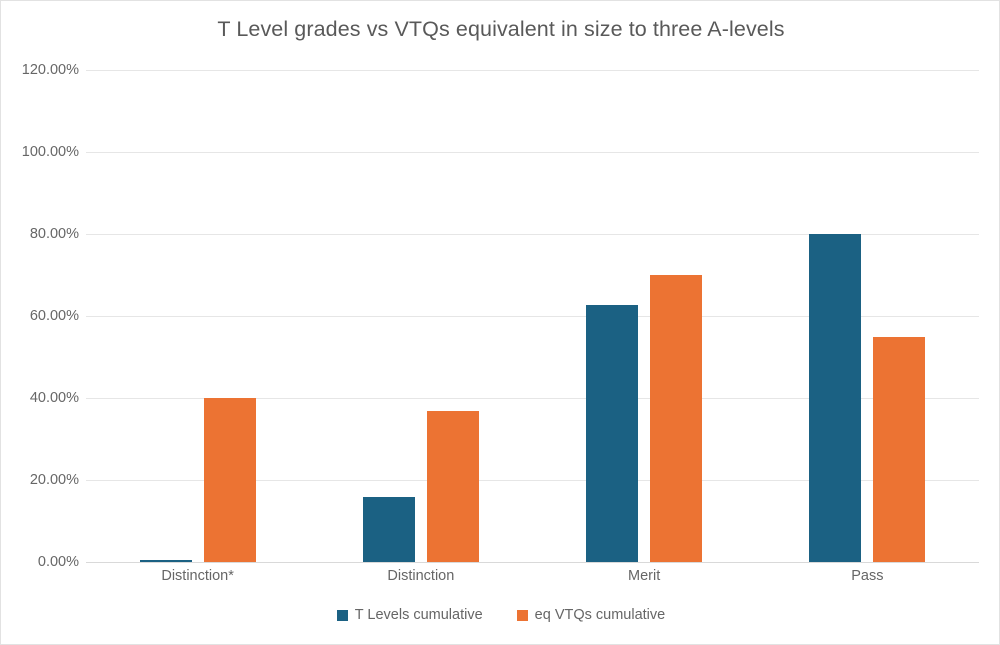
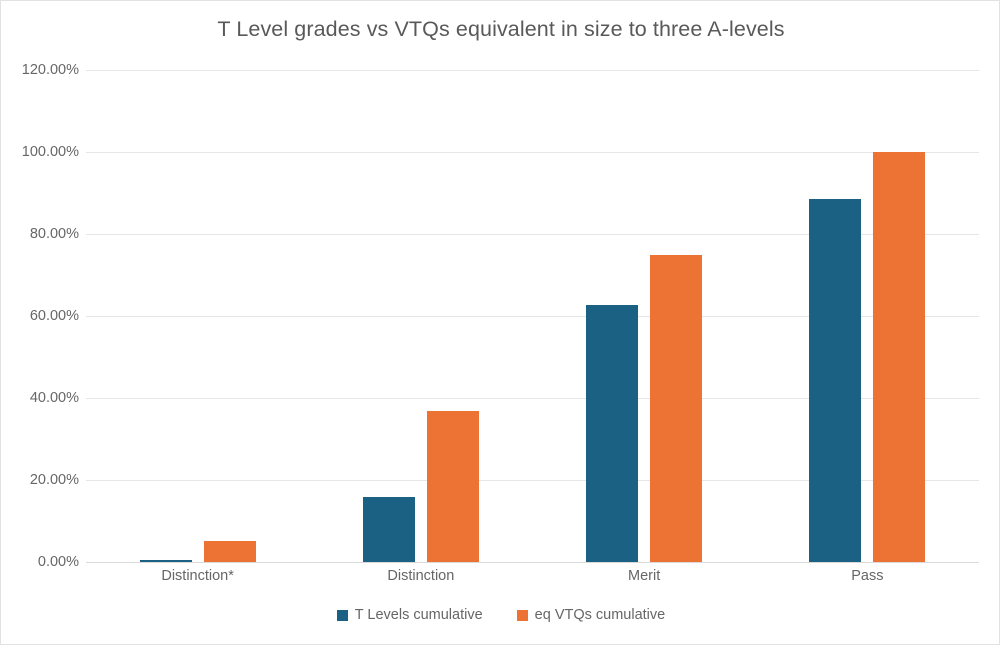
eq VTQs cumulative/Distinction*: 40% -> 5%
eq VTQs cumulative/Merit: 70% -> 75%
T Levels cumulative/Pass: 80% -> 89%
eq VTQs cumulative/Pass: 55% -> 100%
